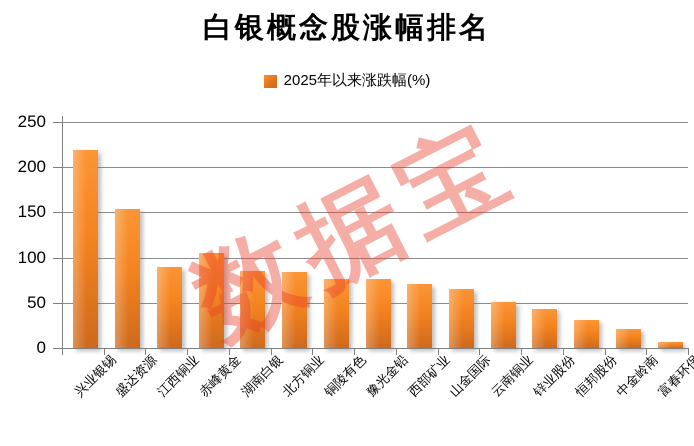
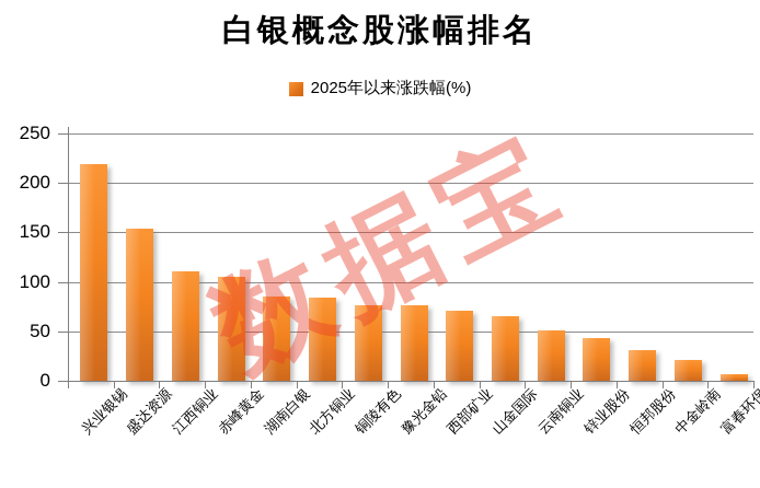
江西铜业: 90 -> 110
